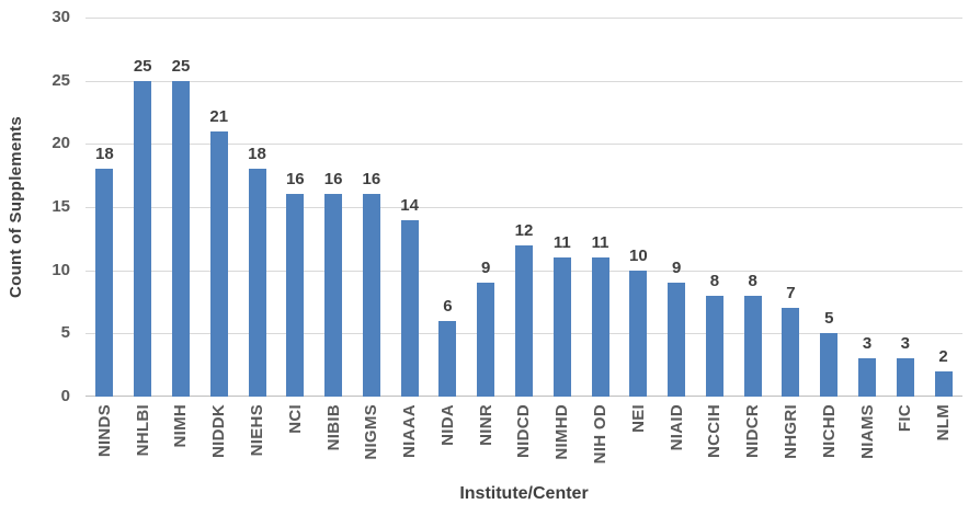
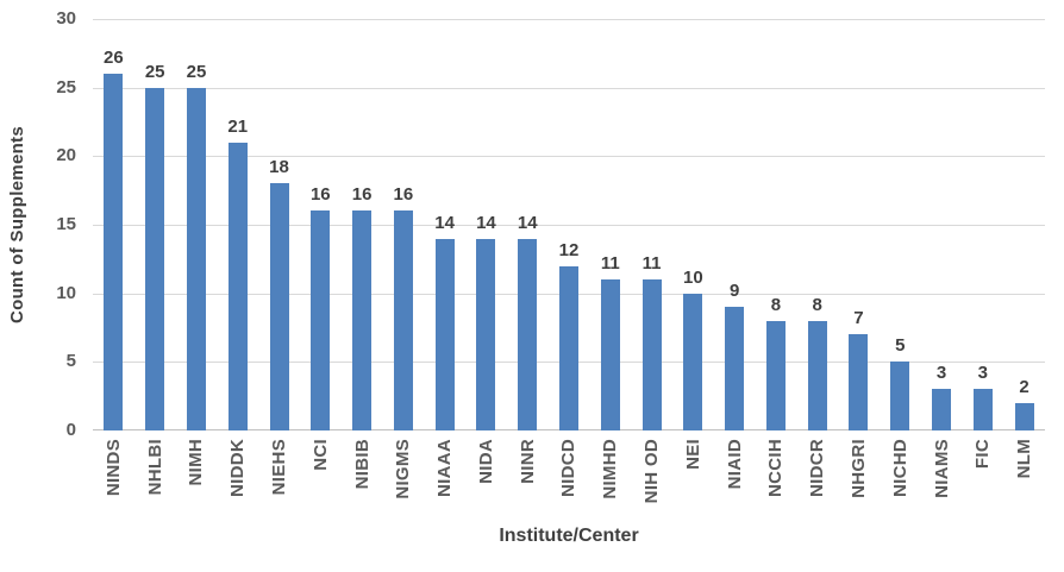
NINDS: 18 -> 26
NIDA: 6 -> 14
NINR: 9 -> 14
